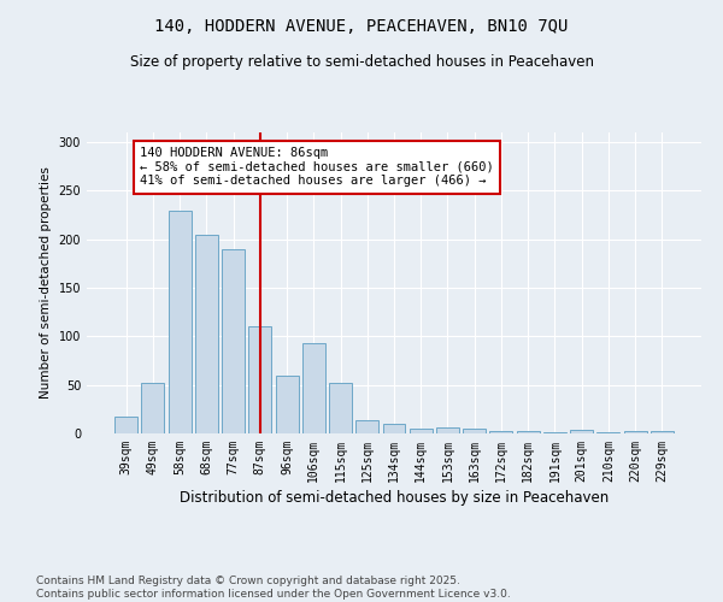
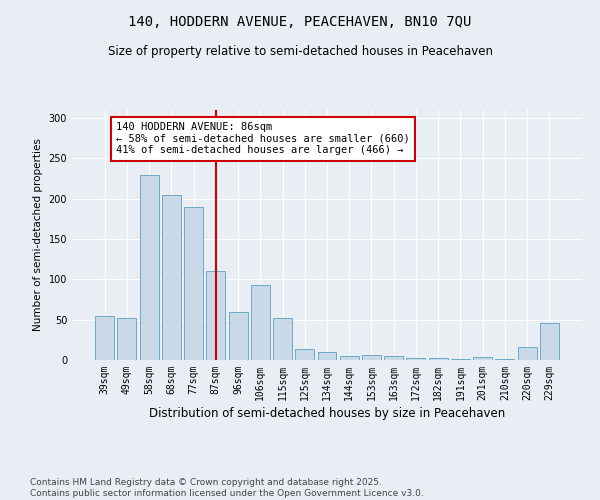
39sqm: 17 -> 54
220sqm: 3 -> 16
229sqm: 3 -> 46
